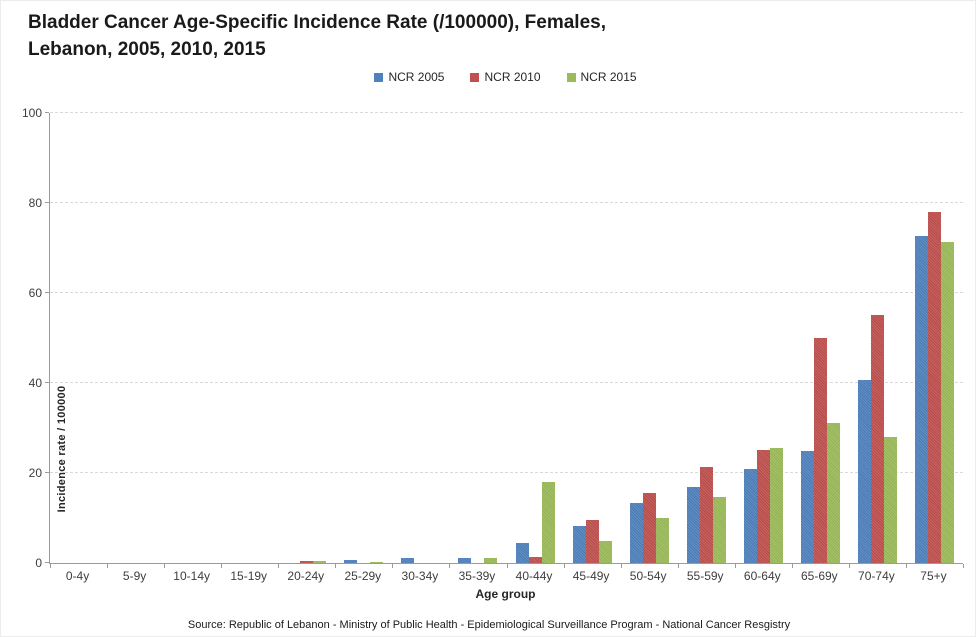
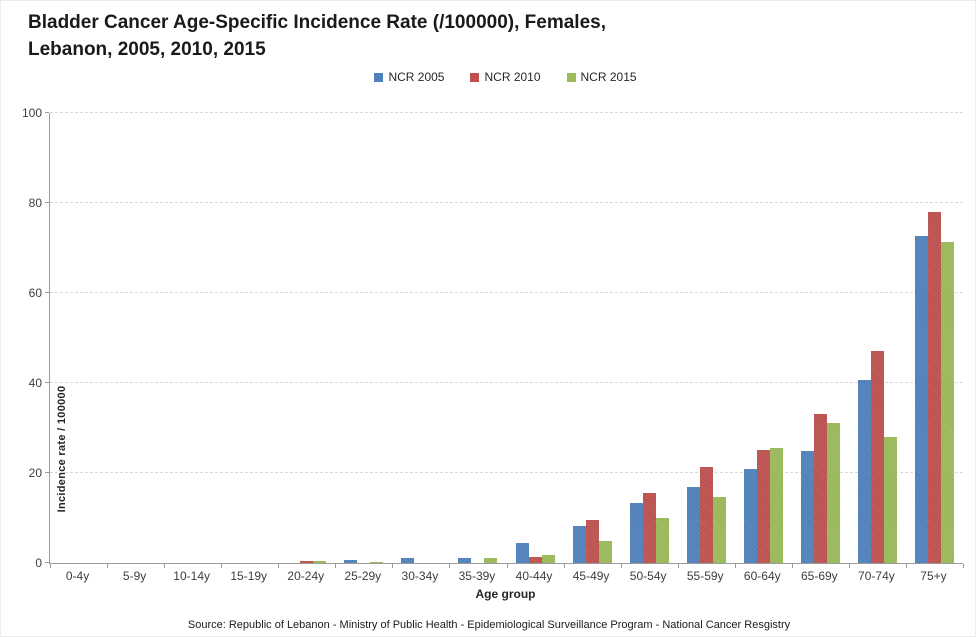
NCR 2015/40-44y: 18 -> 2
NCR 2010/65-69y: 50 -> 33
NCR 2010/70-74y: 55 -> 47
